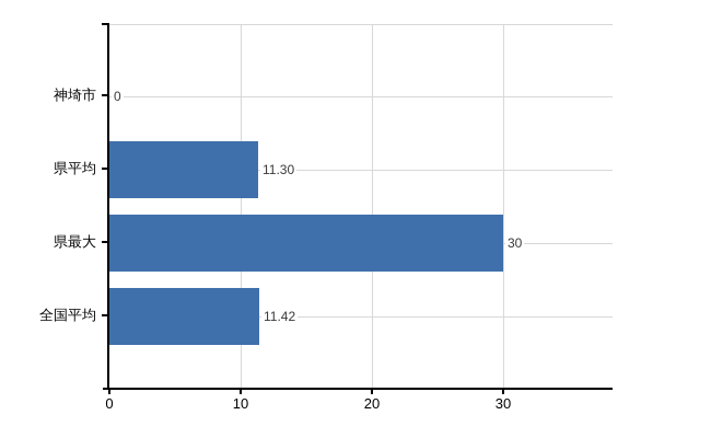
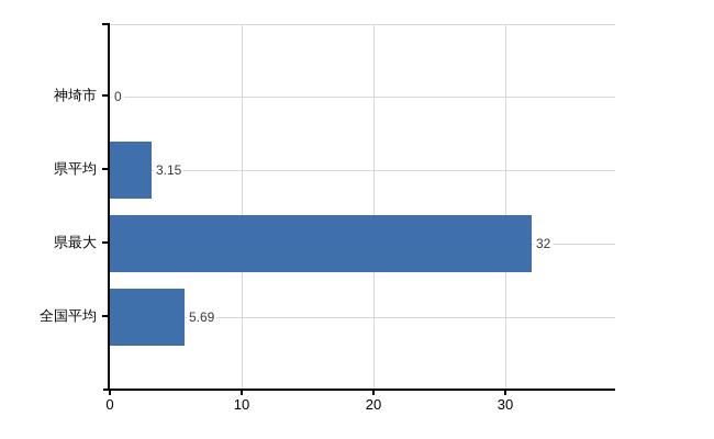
県平均: 11.30 -> 3.15
県最大: 30 -> 32
全国平均: 11.42 -> 5.69
